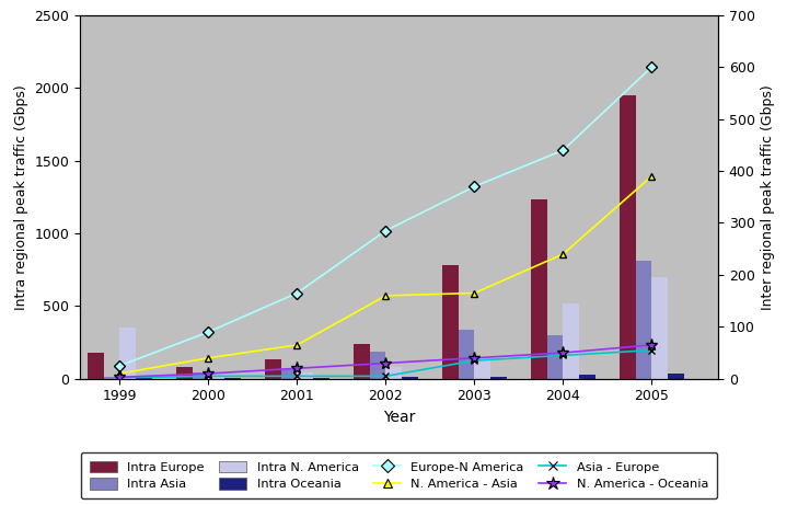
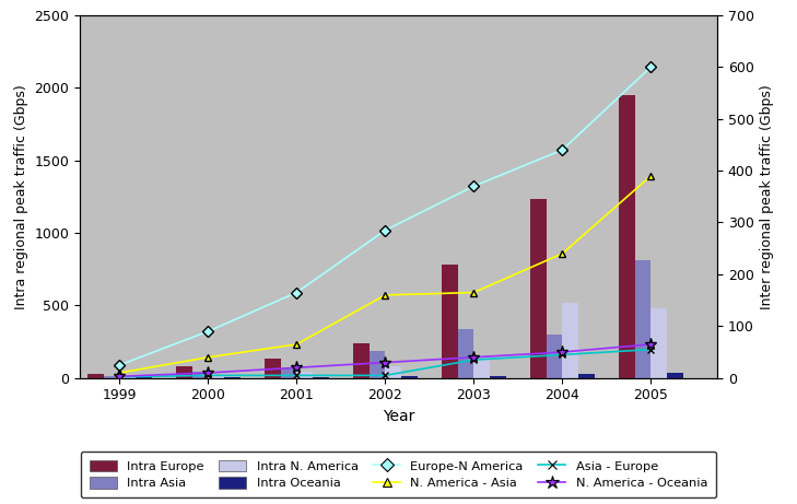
Intra Europe/1999: 180 -> 30
Intra N. America/1999: 350 -> 10
Intra N. America/2005: 700 -> 480
